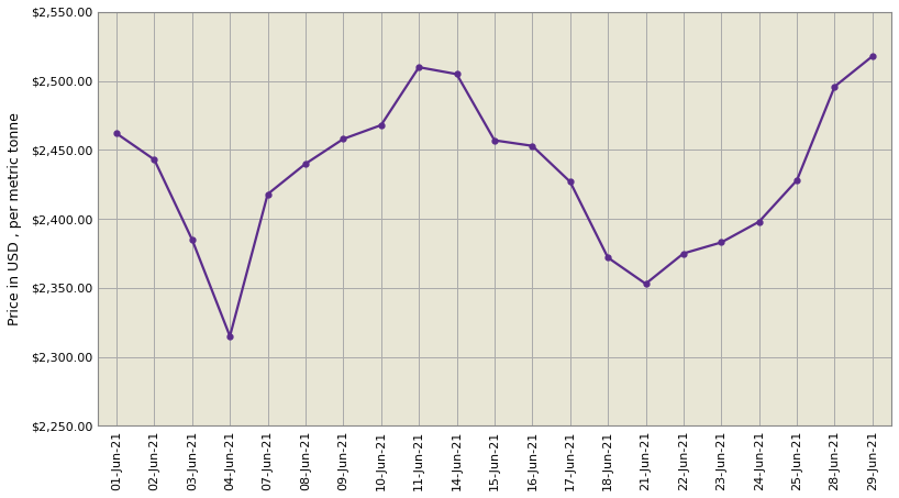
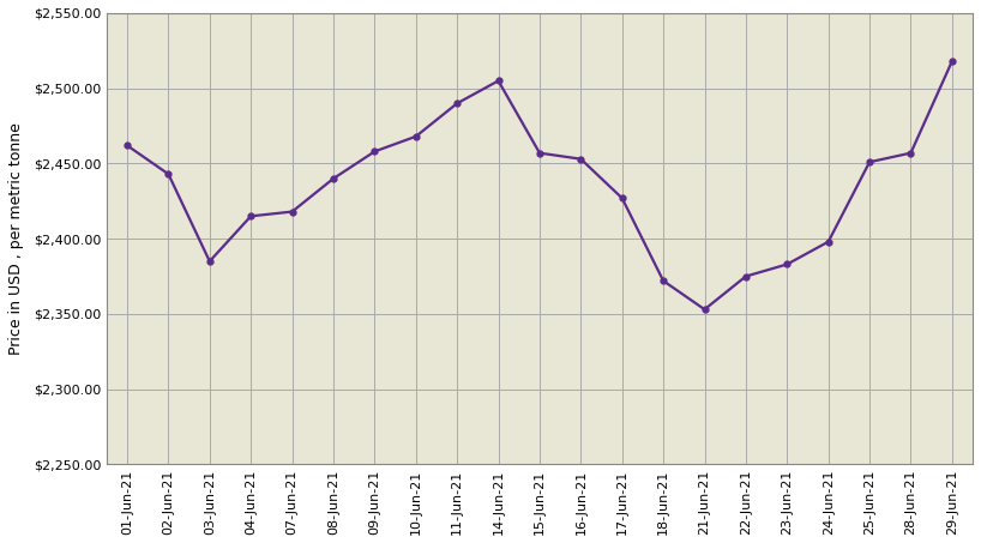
04-Jun-21: $2,315 -> $2,415
11-Jun-21: $2,510 -> $2,490
25-Jun-21: $2,428 -> $2,451
28-Jun-21: $2,496 -> $2,457
